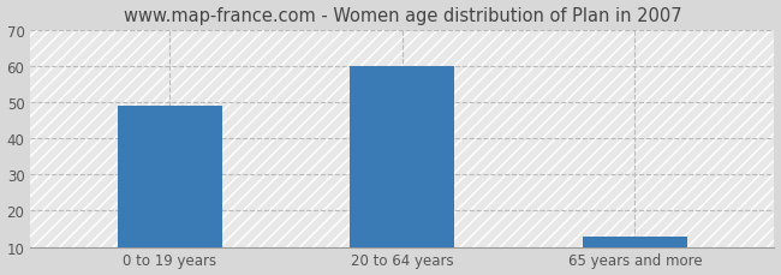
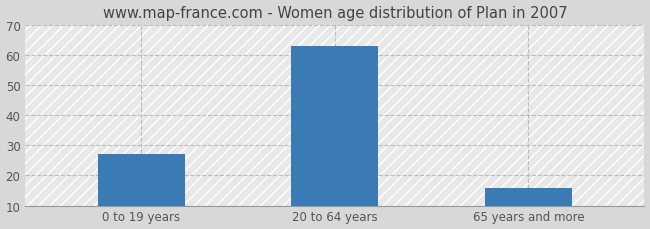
0 to 19 years: 49 -> 27
20 to 64 years: 60 -> 63
65 years and more: 13 -> 16
